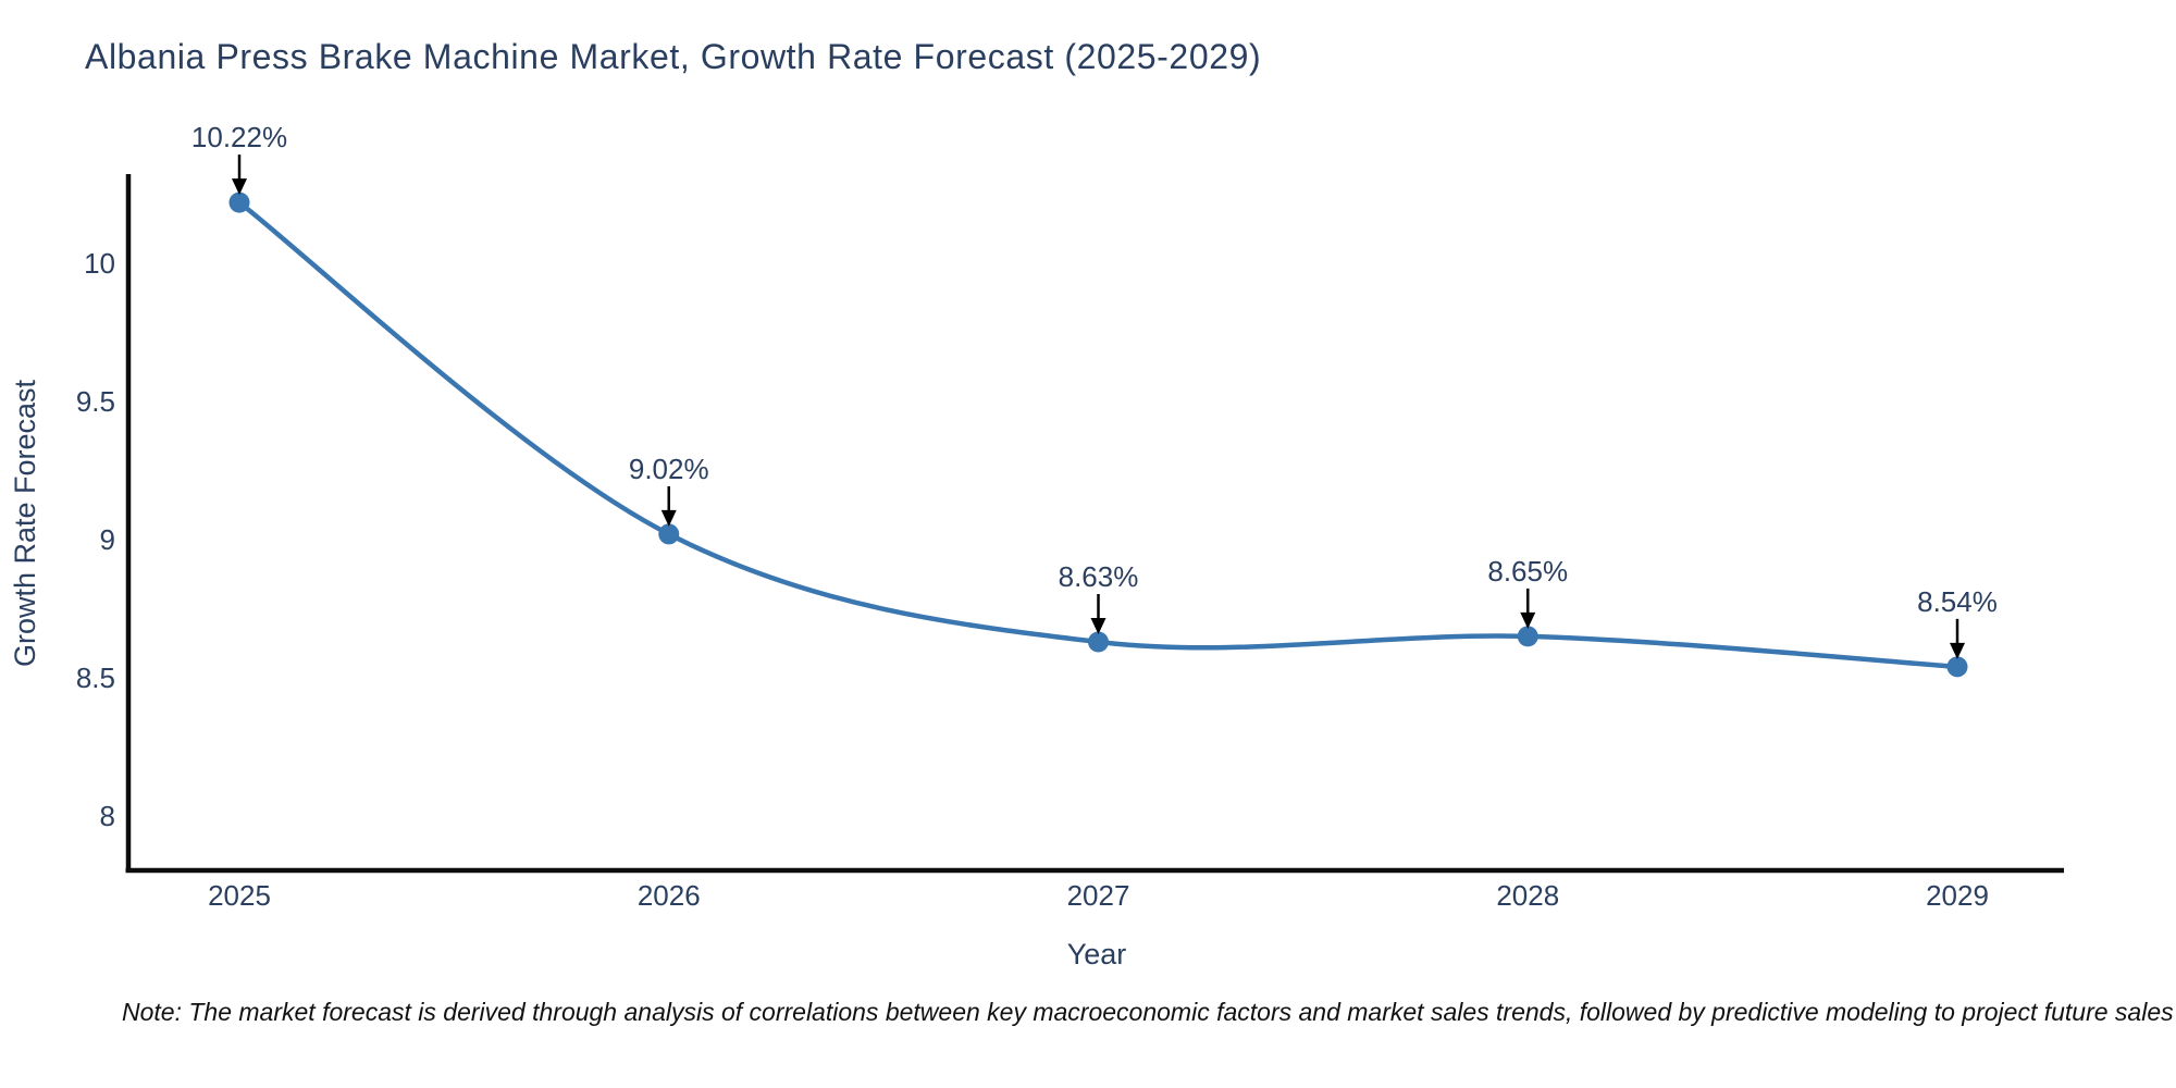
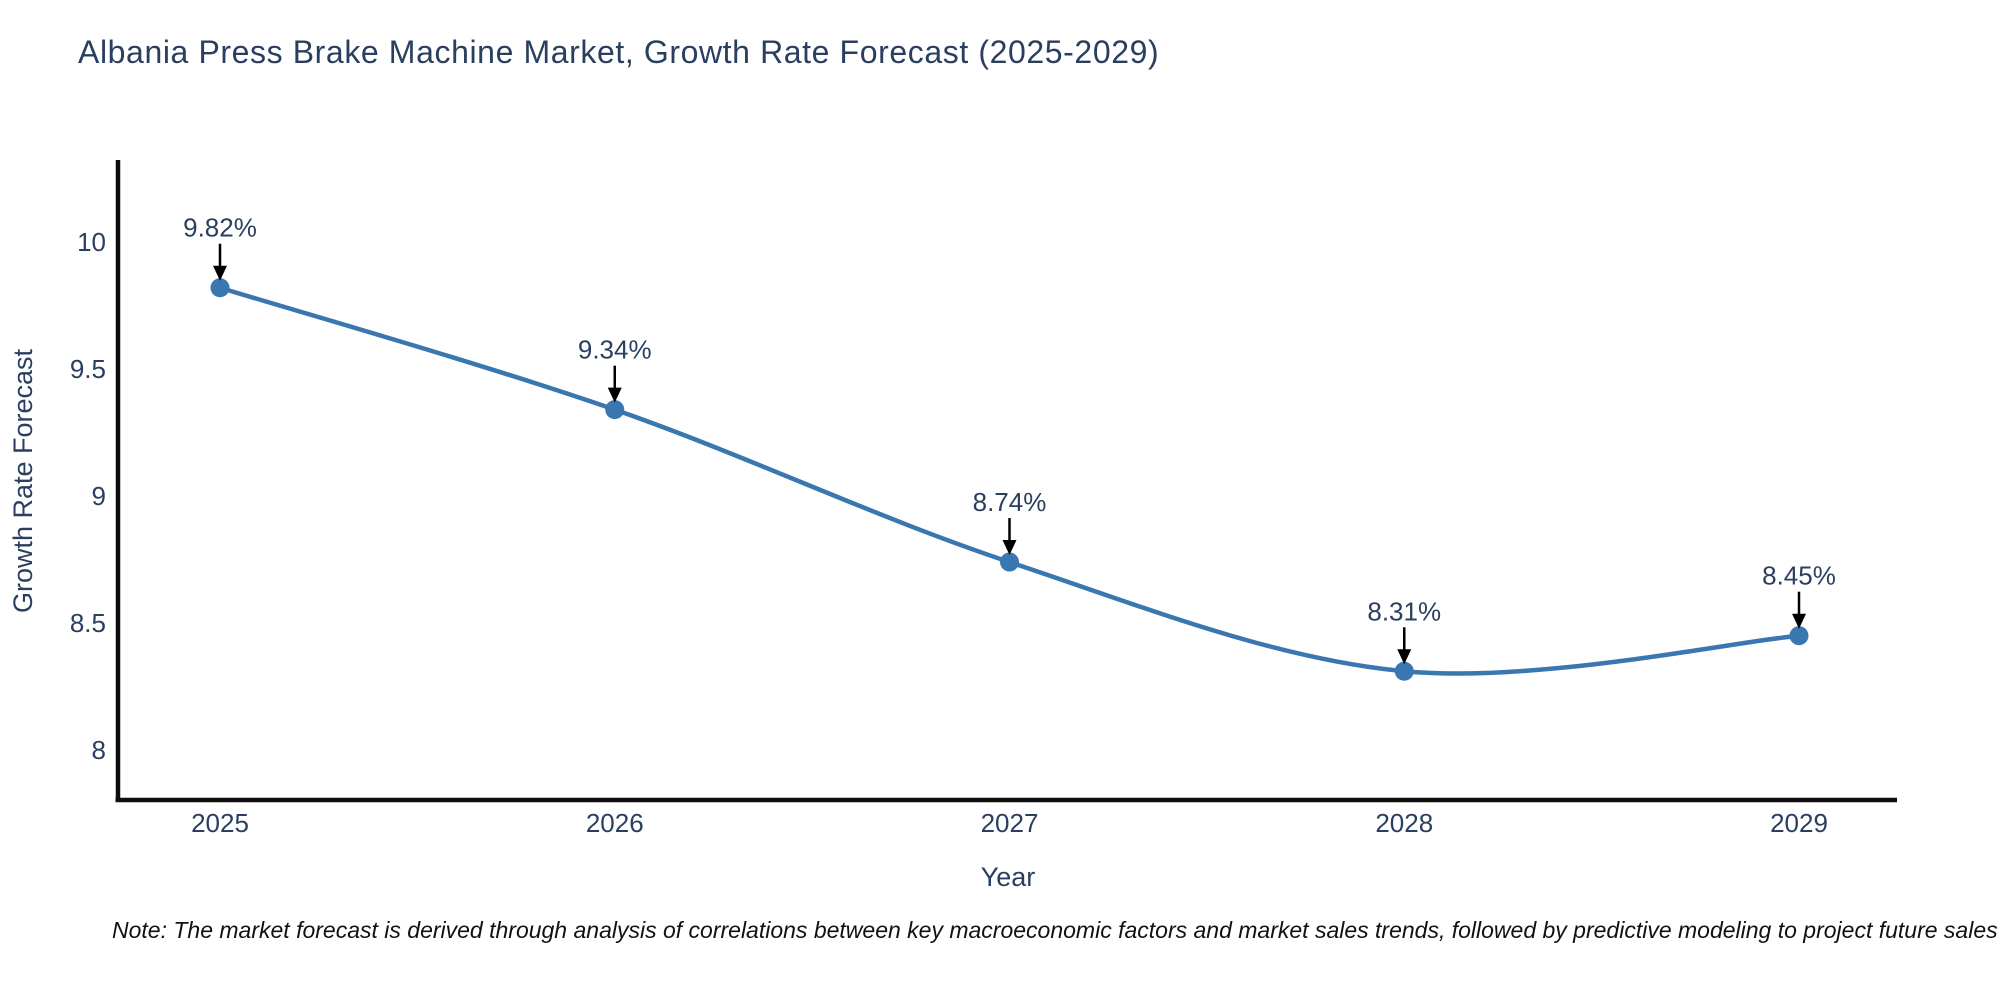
2025: 10.22% -> 9.82%
2026: 9.02% -> 9.34%
2027: 8.63% -> 8.74%
2028: 8.65% -> 8.31%
2029: 8.54% -> 8.45%
